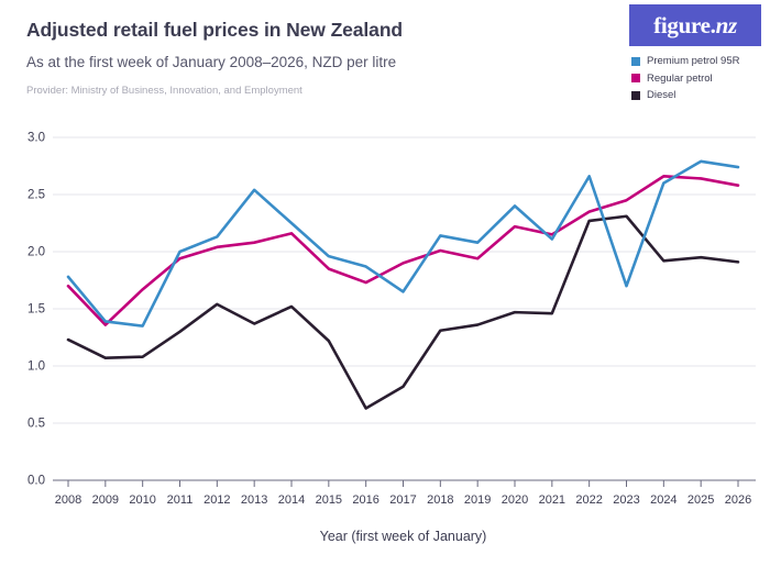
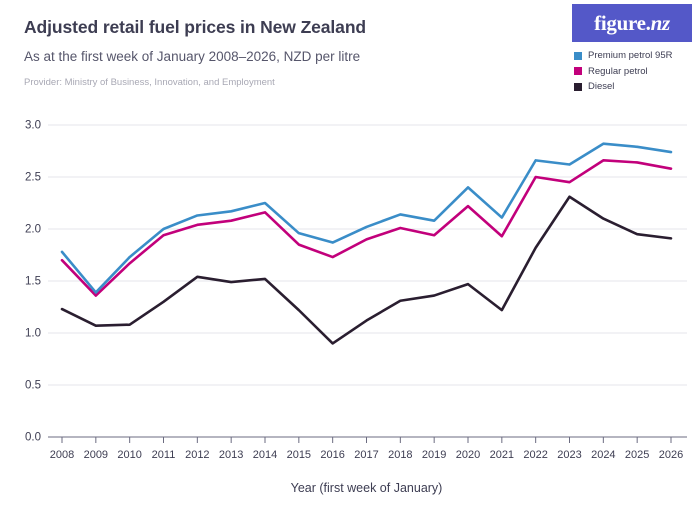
Premium petrol 95R/2010: 1.35 -> 1.73
Premium petrol 95R/2013: 2.54 -> 2.17
Diesel/2013: 1.37 -> 1.49
Diesel/2016: 0.63 -> 0.90
Premium petrol 95R/2017: 1.65 -> 2.02
Diesel/2017: 0.82 -> 1.12
Regular petrol/2021: 2.15 -> 1.93
Diesel/2021: 1.46 -> 1.22
Regular petrol/2022: 2.35 -> 2.50
Diesel/2022: 2.27 -> 1.82
Premium petrol 95R/2023: 1.70 -> 2.62
Premium petrol 95R/2024: 2.60 -> 2.82
Diesel/2024: 1.92 -> 2.10
